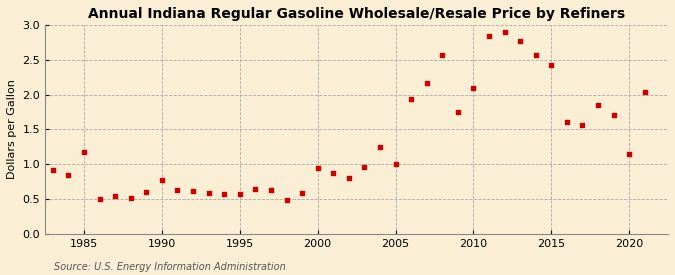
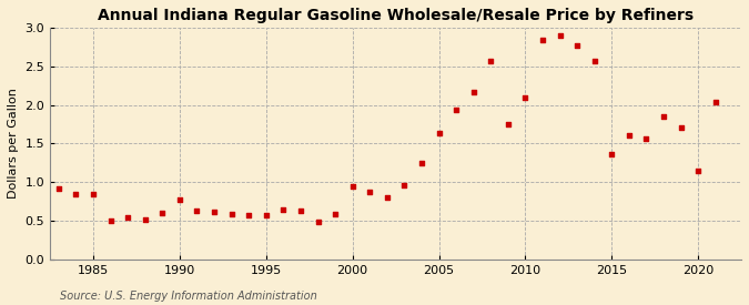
1985: 1.18 -> 0.84
2005: 1.00 -> 1.63
2015: 2.42 -> 1.36
